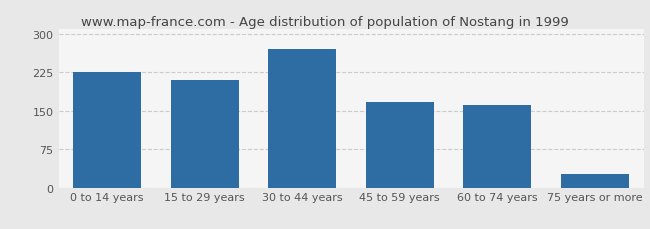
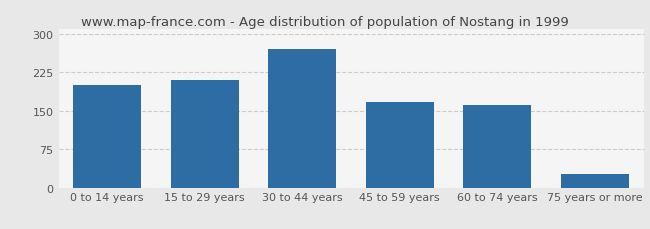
0 to 14 years: 226 -> 200
